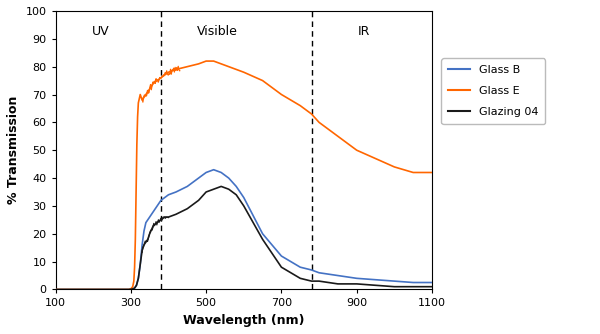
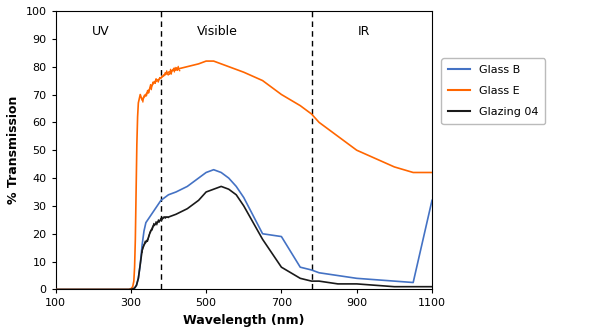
Glass B/700: 12.0 -> 19.0
Glass B/1100: 2.5 -> 32.0
